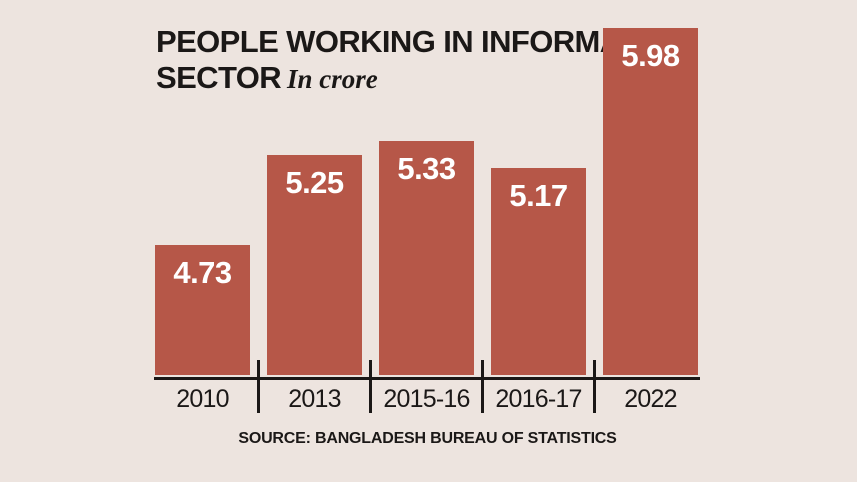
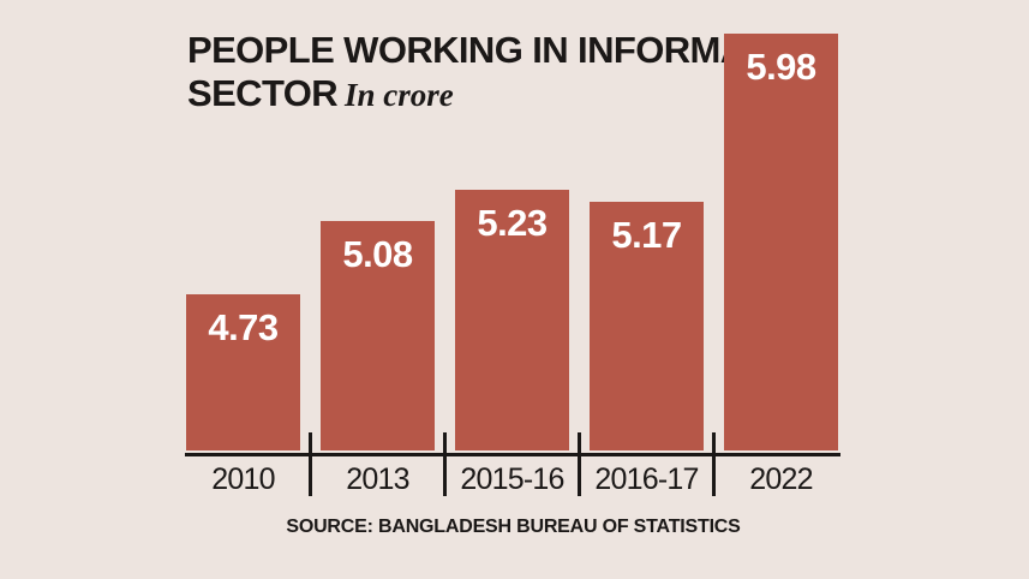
2013: 5.25 -> 5.08
2015-16: 5.33 -> 5.23
